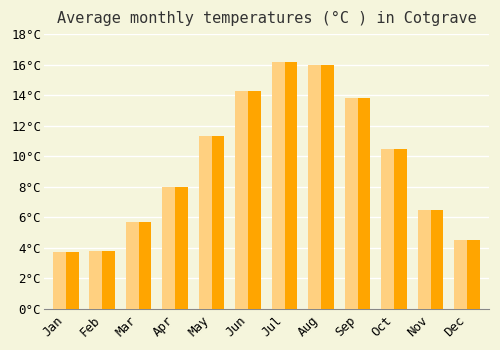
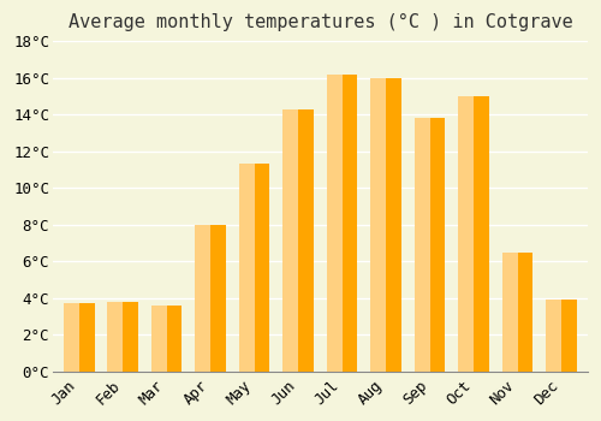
Mar: 5.7°C -> 3.6°C
Oct: 10.5°C -> 15.0°C
Dec: 4.5°C -> 3.9°C
